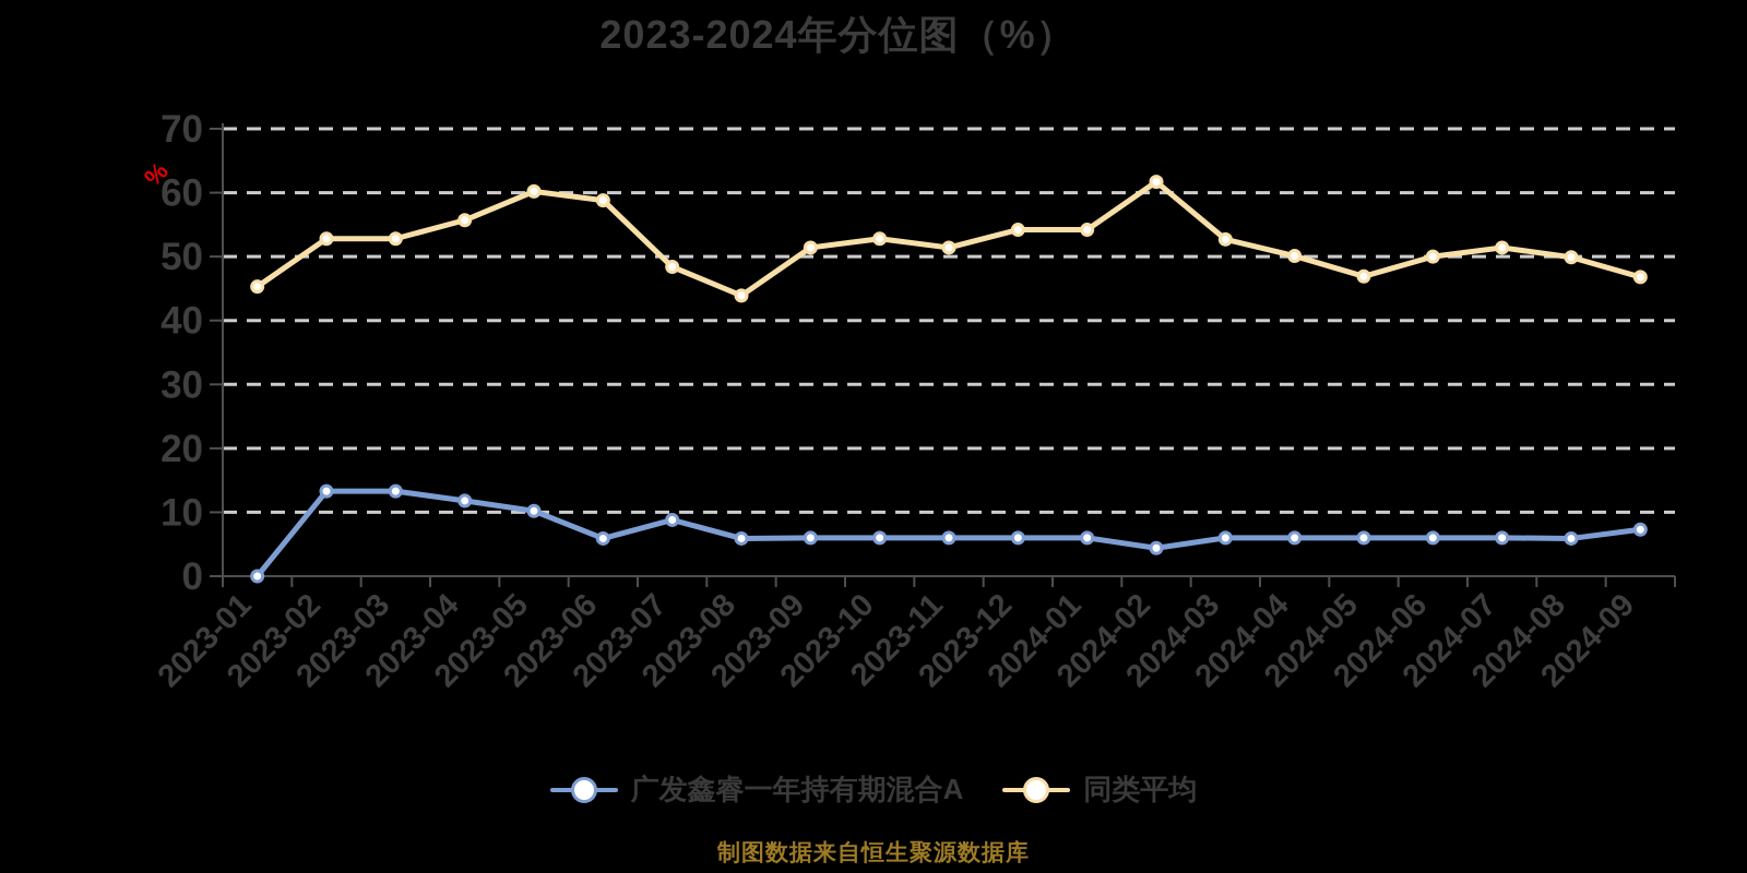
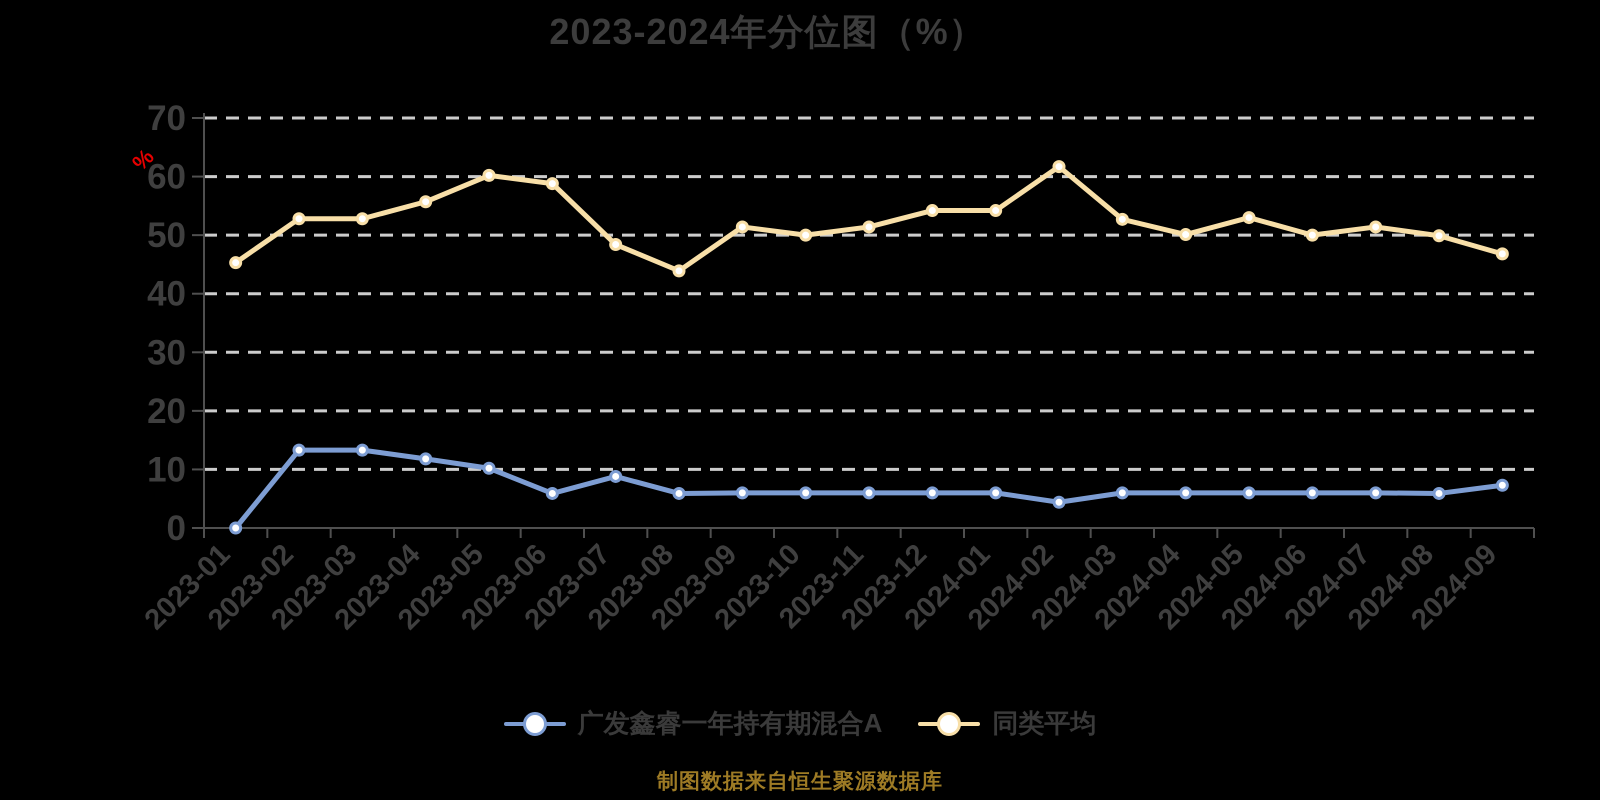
同类平均/2023-10: 53 -> 50
同类平均/2024-05: 47 -> 53
